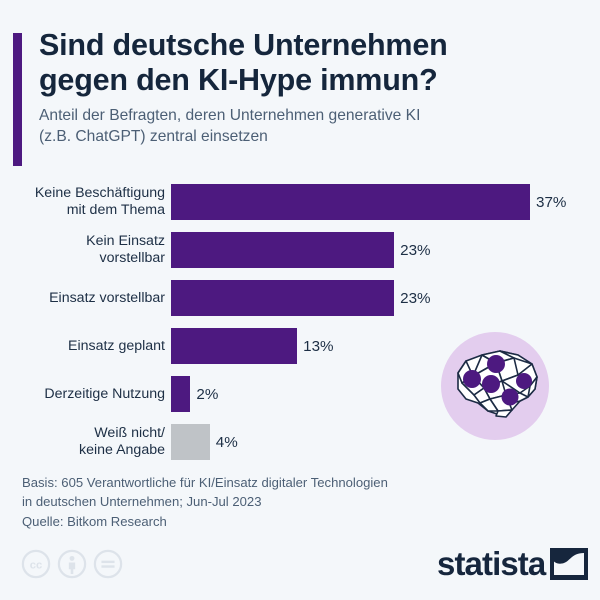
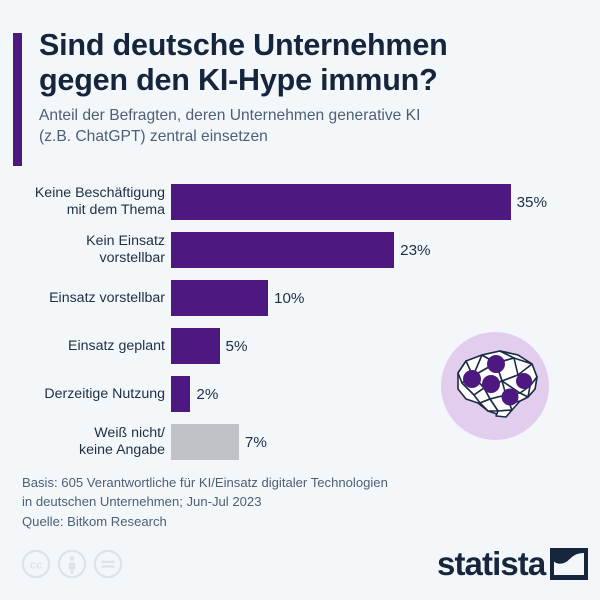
Keine Beschäftigung mit dem Thema: 37% -> 35%
Einsatz vorstellbar: 23% -> 10%
Einsatz geplant: 13% -> 5%
Weiß nicht/ keine Angabe: 4% -> 7%
